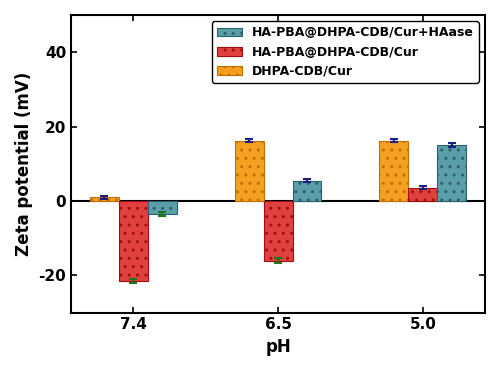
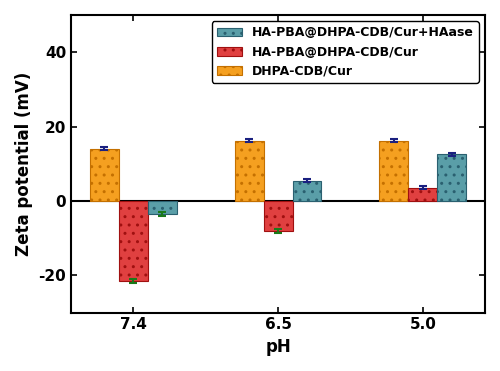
DHPA-CDB/Cur/7.4: 1.0 -> 14.0
HA-PBA@DHPA-CDB/Cur/6.5: -16.0 -> -8.0
HA-PBA@DHPA-CDB/Cur+HAase/5.0: 15.0 -> 12.5
